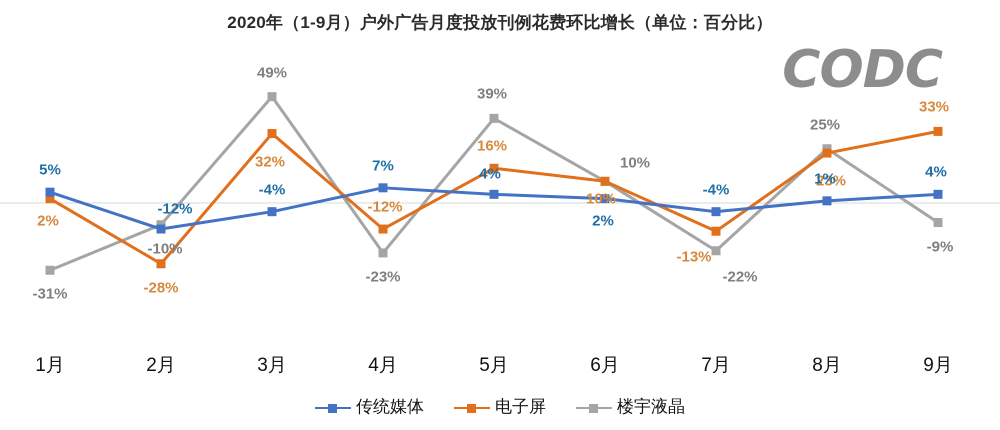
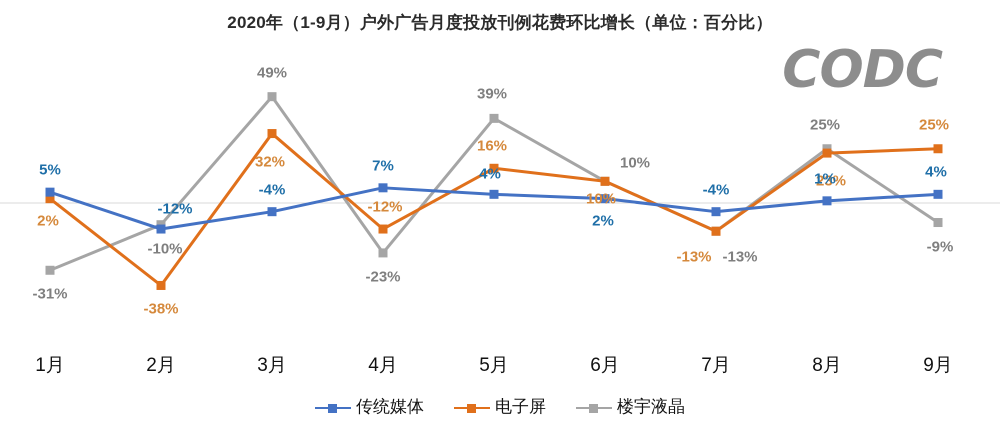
电子屏/2月: -28% -> -38%
楼宇液晶/7月: -22% -> -13%
电子屏/9月: 33% -> 25%
